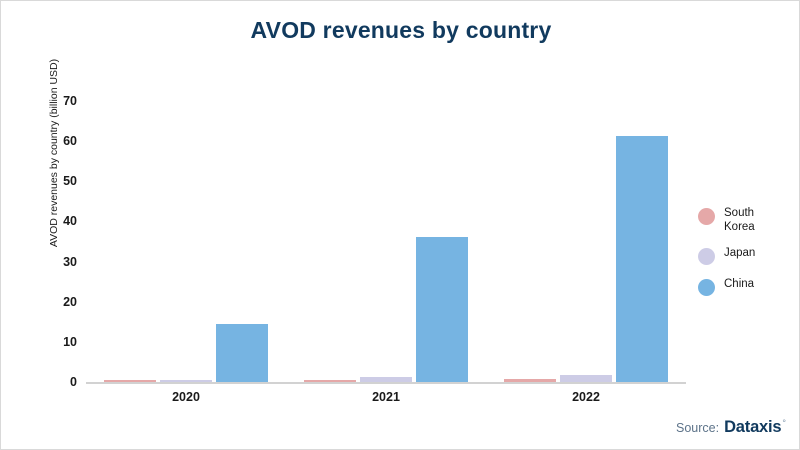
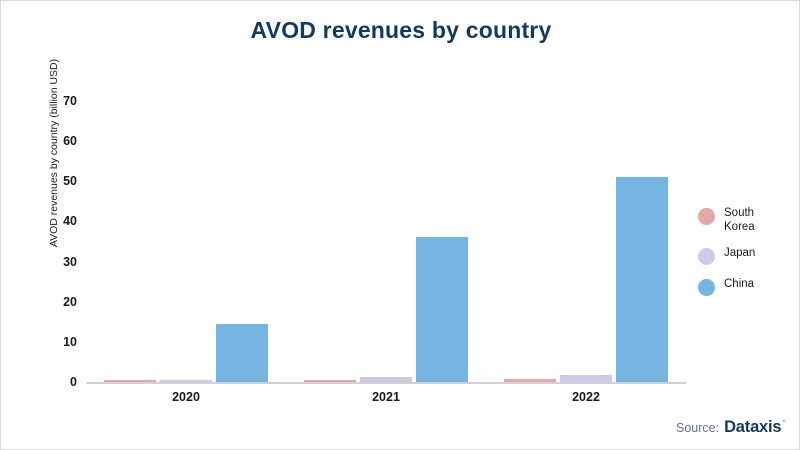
China/2022: 61 -> 51
